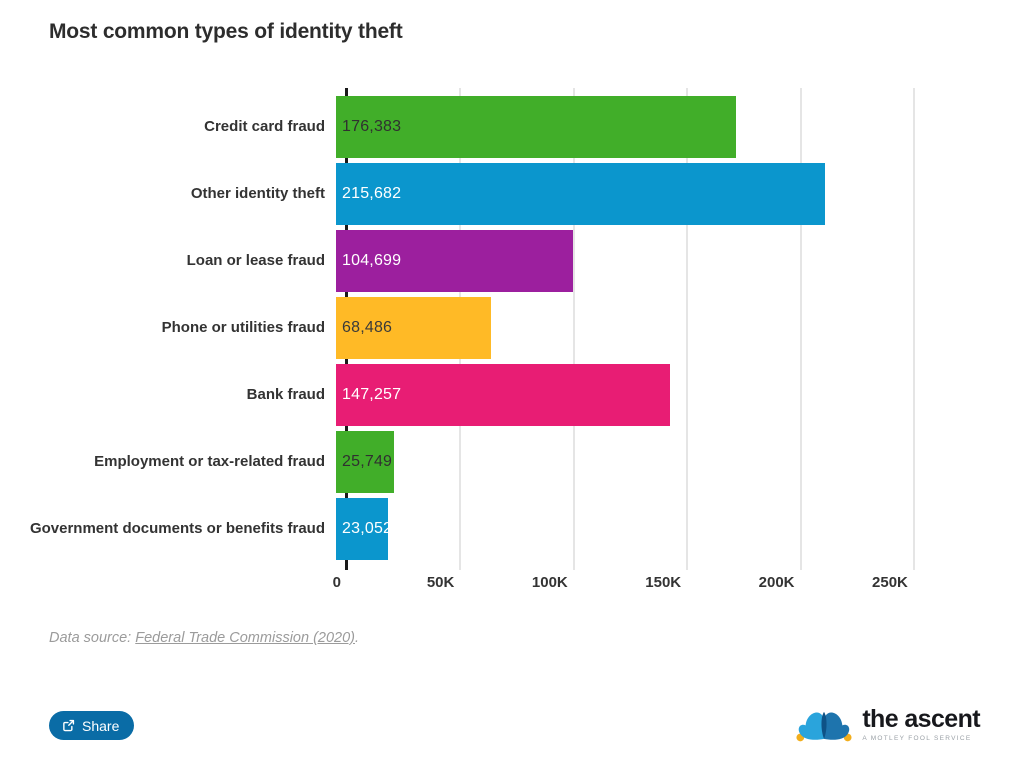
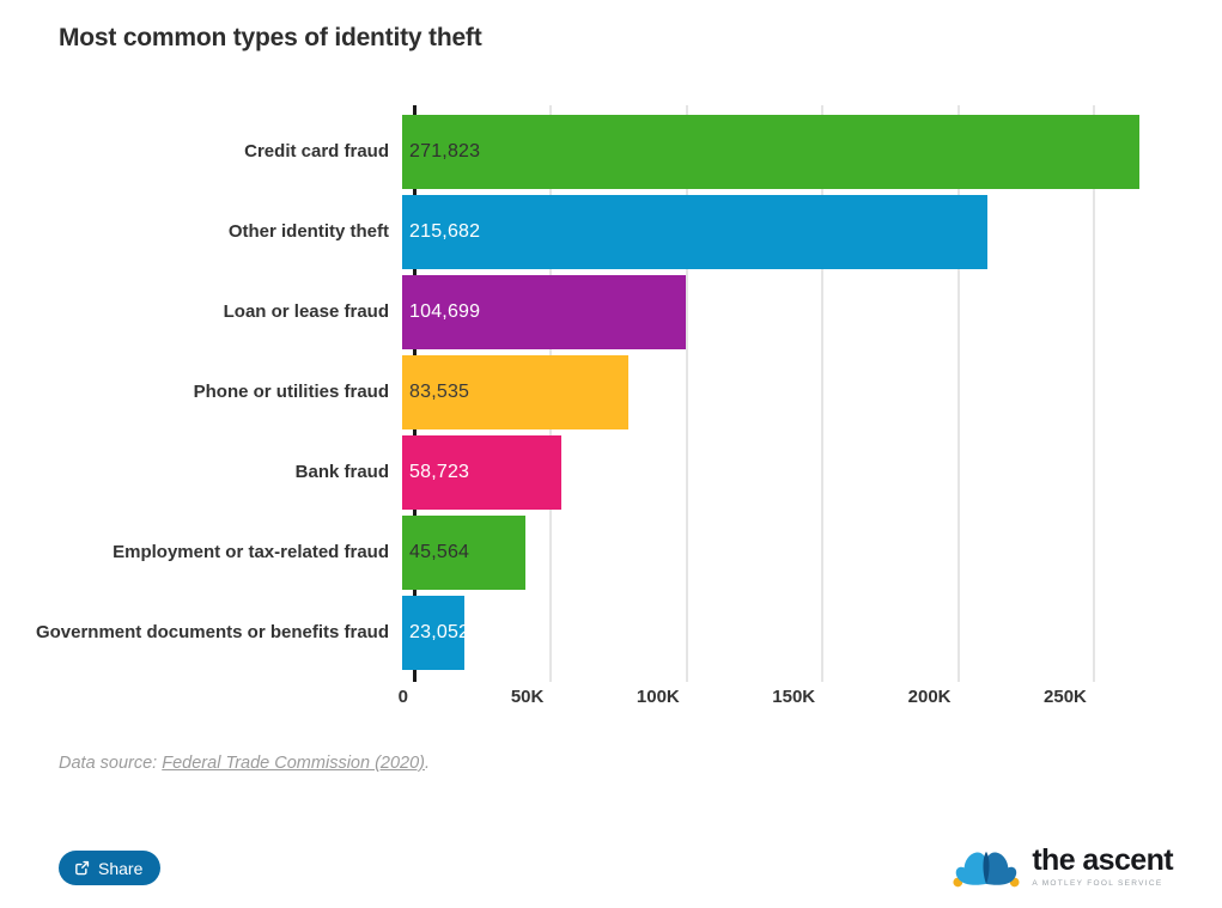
Credit card fraud: 176,383 -> 271,823
Phone or utilities fraud: 68,486 -> 83,535
Bank fraud: 147,257 -> 58,723
Employment or tax-related fraud: 25,749 -> 45,564
